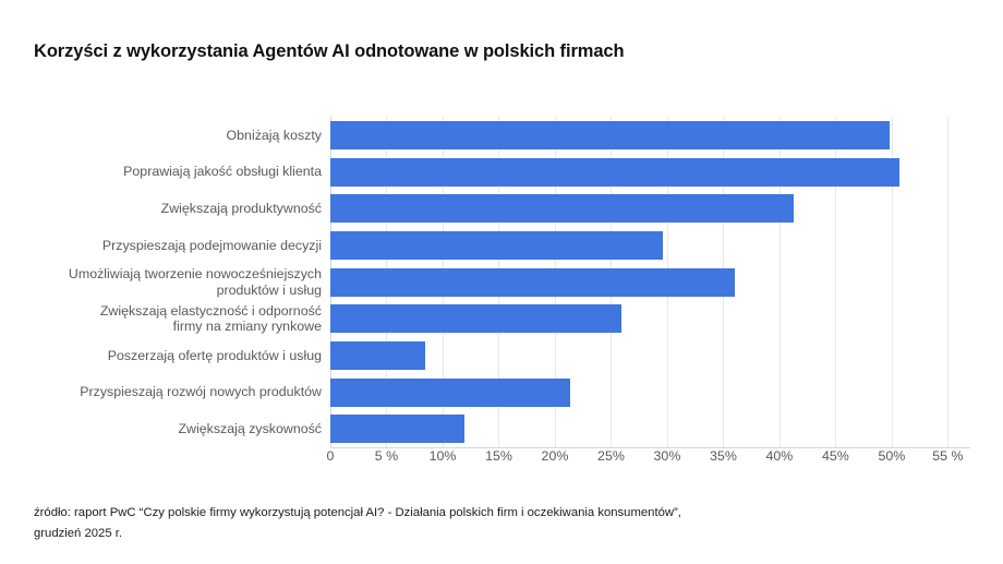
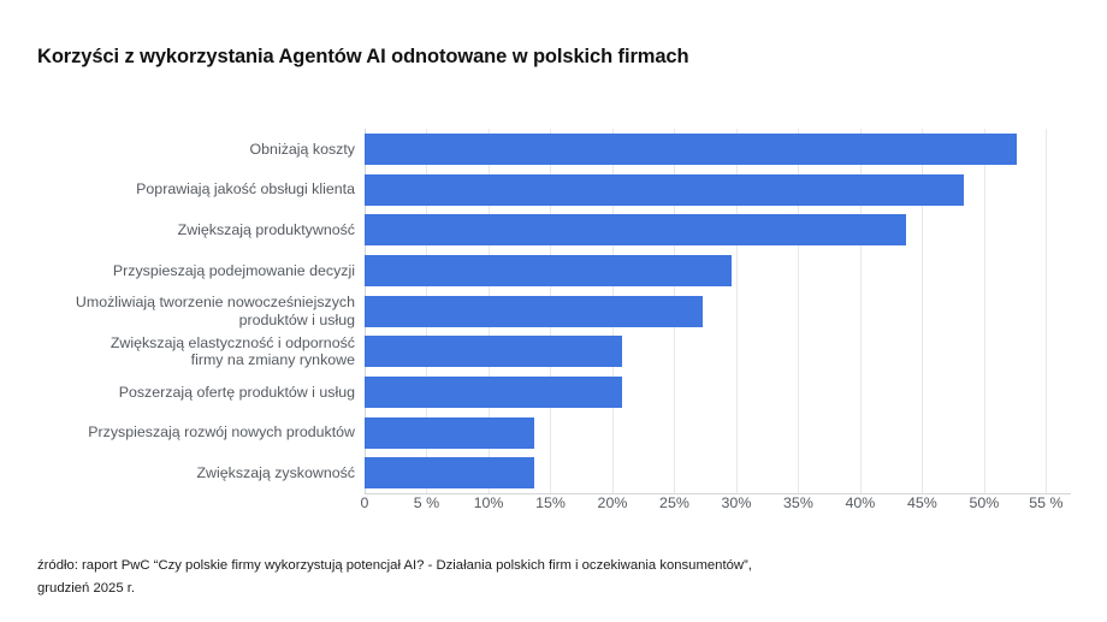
Obniżają koszty: 49.8% -> 52.6%
Poprawiają jakość obsługi klienta: 50.7% -> 48.4%
Zwiększają produktywność: 41.3% -> 43.7%
Umożliwiają tworzenie nowocześniejszych produktów i usług: 36.0% -> 27.3%
Zwiększają elastyczność i odporność firmy na zmiany rynkowe: 25.9% -> 20.8%
Poszerzają ofertę produktów i usług: 8.4% -> 20.8%
Przyspieszają rozwój nowych produktów: 21.4% -> 13.7%
Zwiększają zyskowność: 11.9% -> 13.7%
